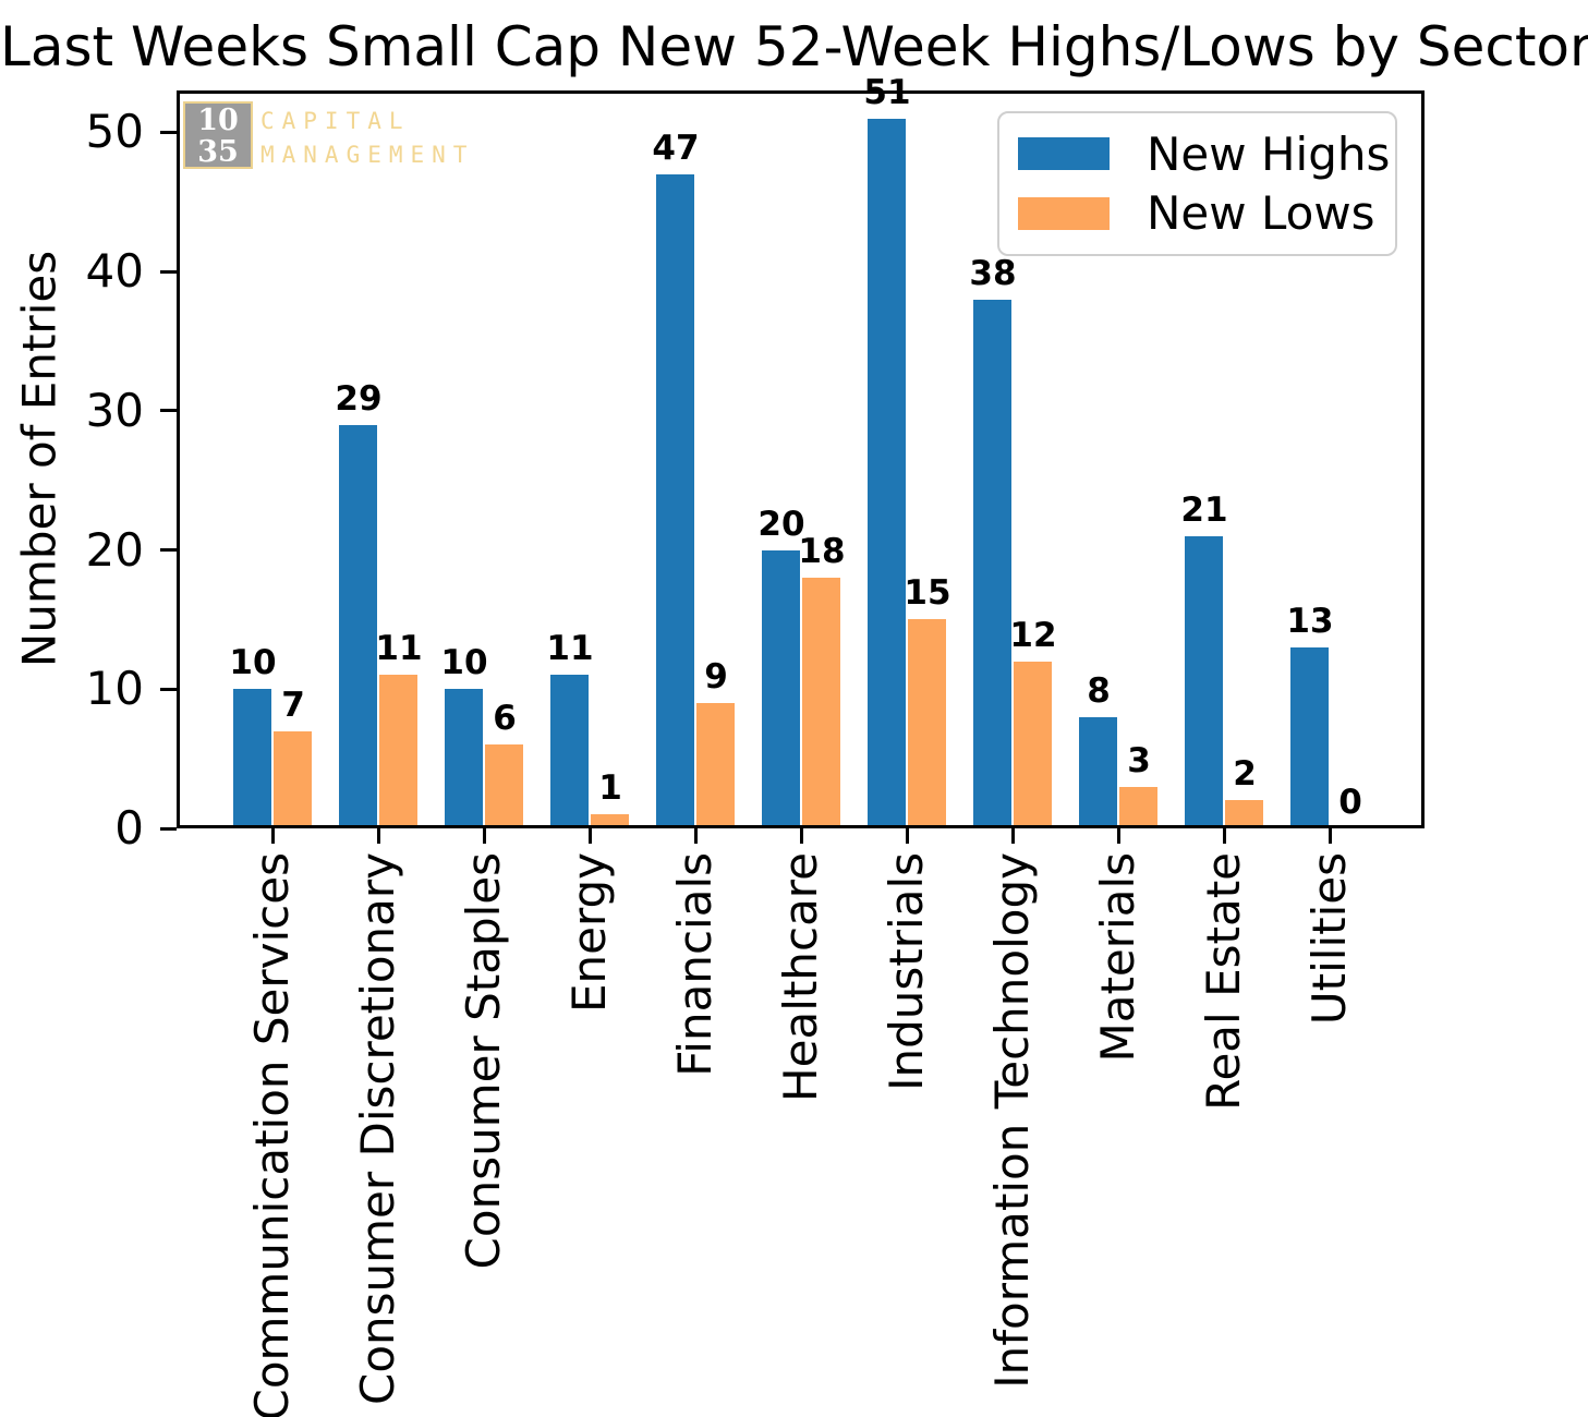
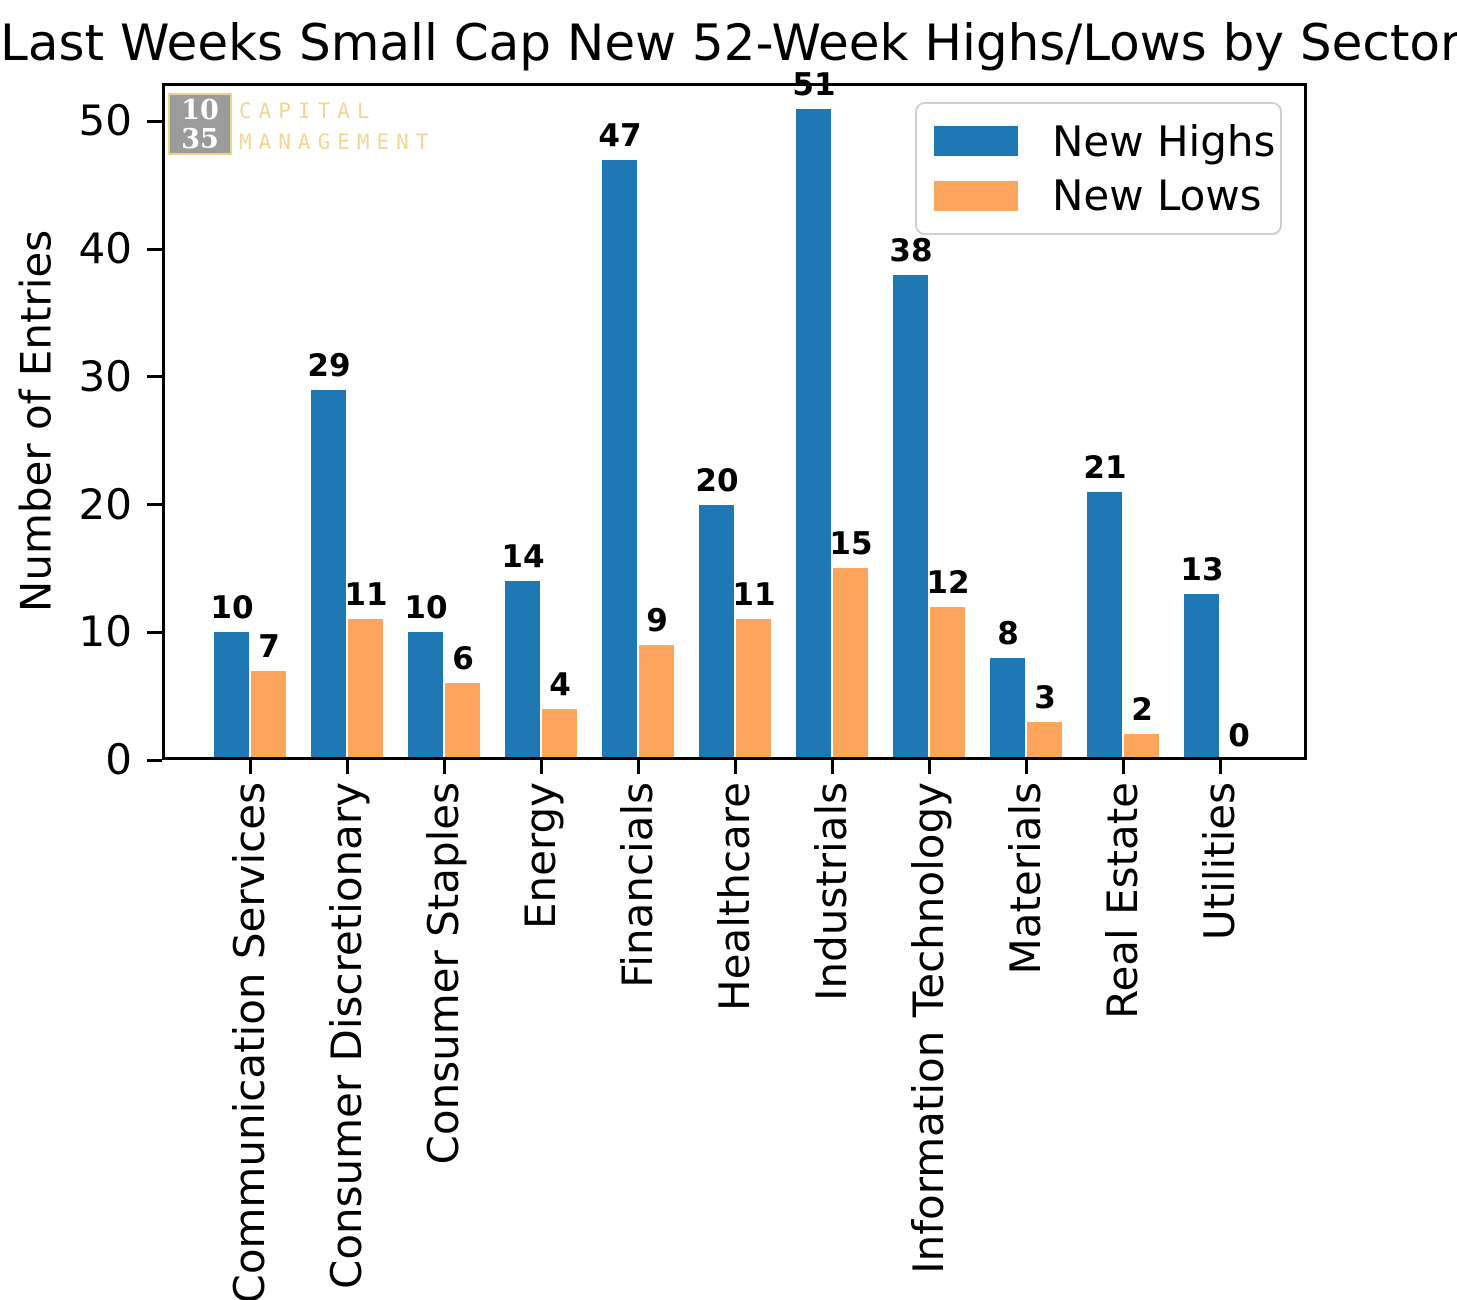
New Highs/Energy: 11 -> 14
New Lows/Energy: 1 -> 4
New Lows/Healthcare: 18 -> 11
